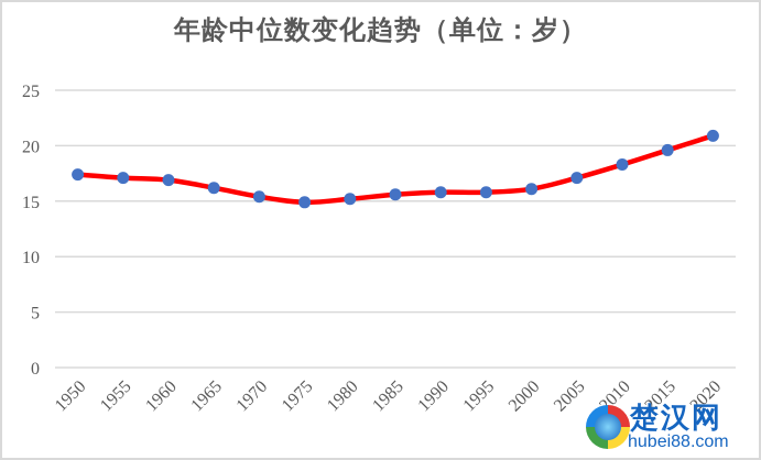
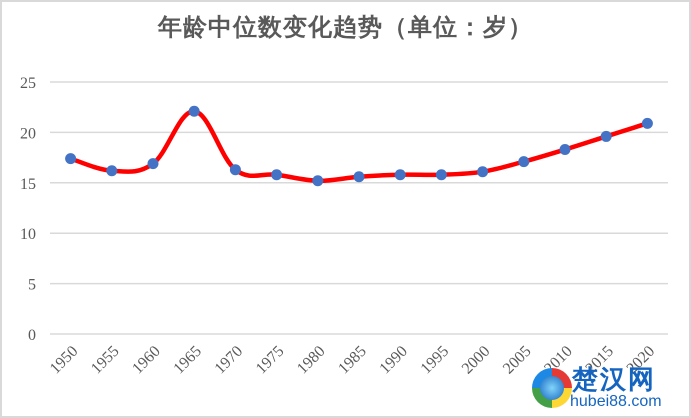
1955: 17.1 -> 16.2
1965: 16.2 -> 22.1
1970: 15.4 -> 16.3
1975: 14.9 -> 15.8
